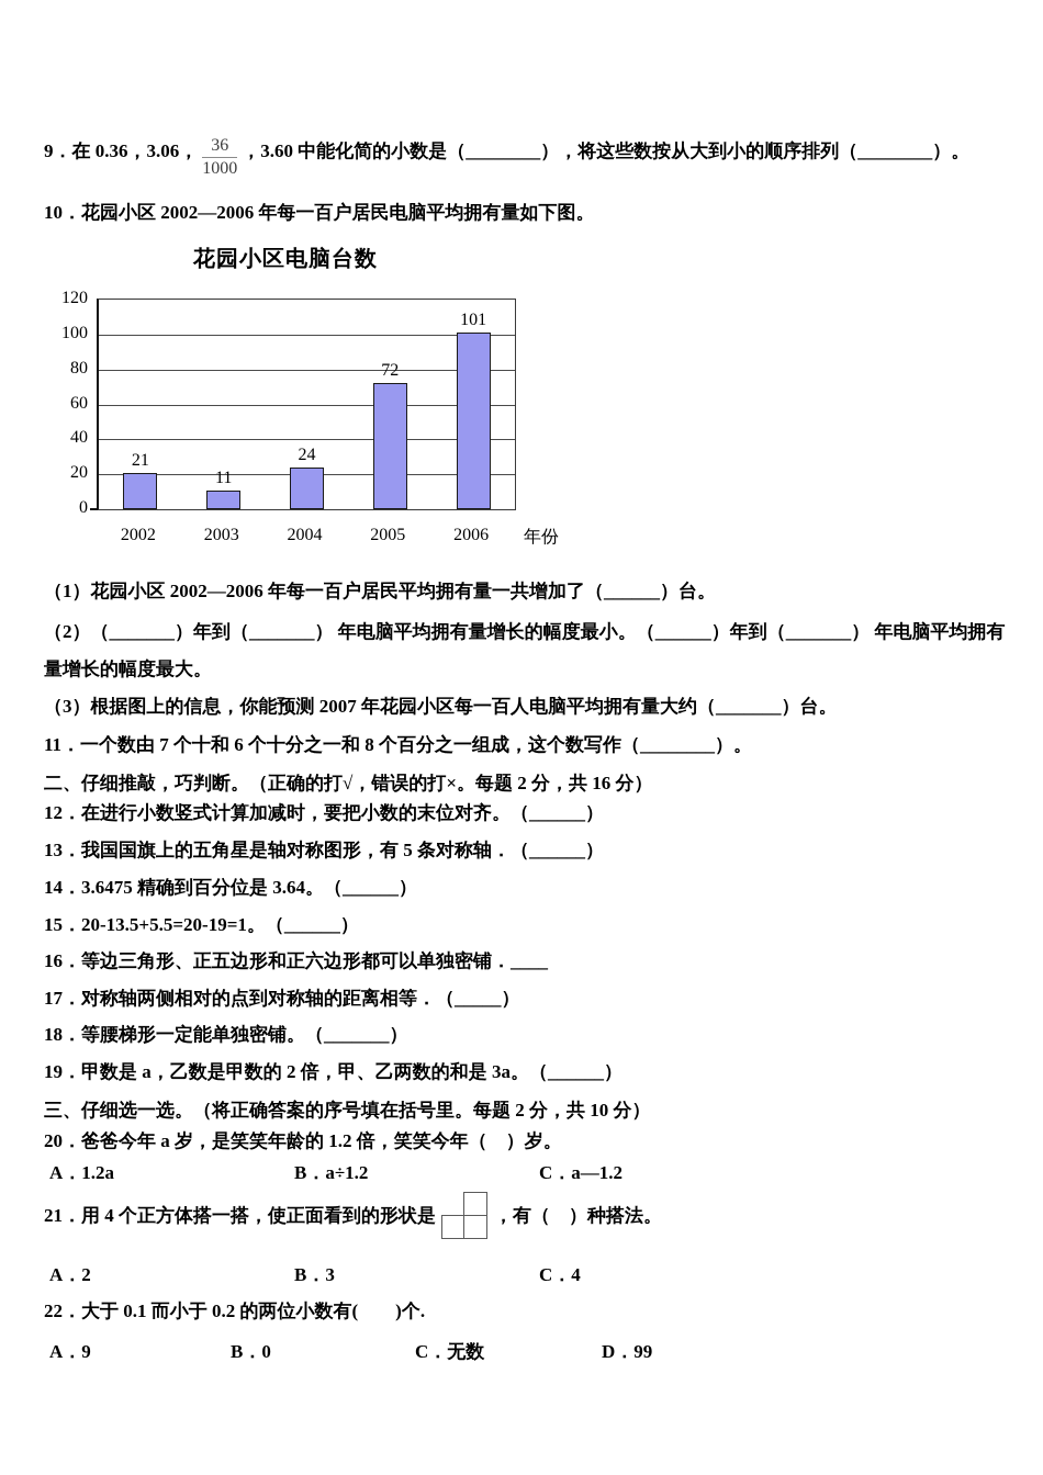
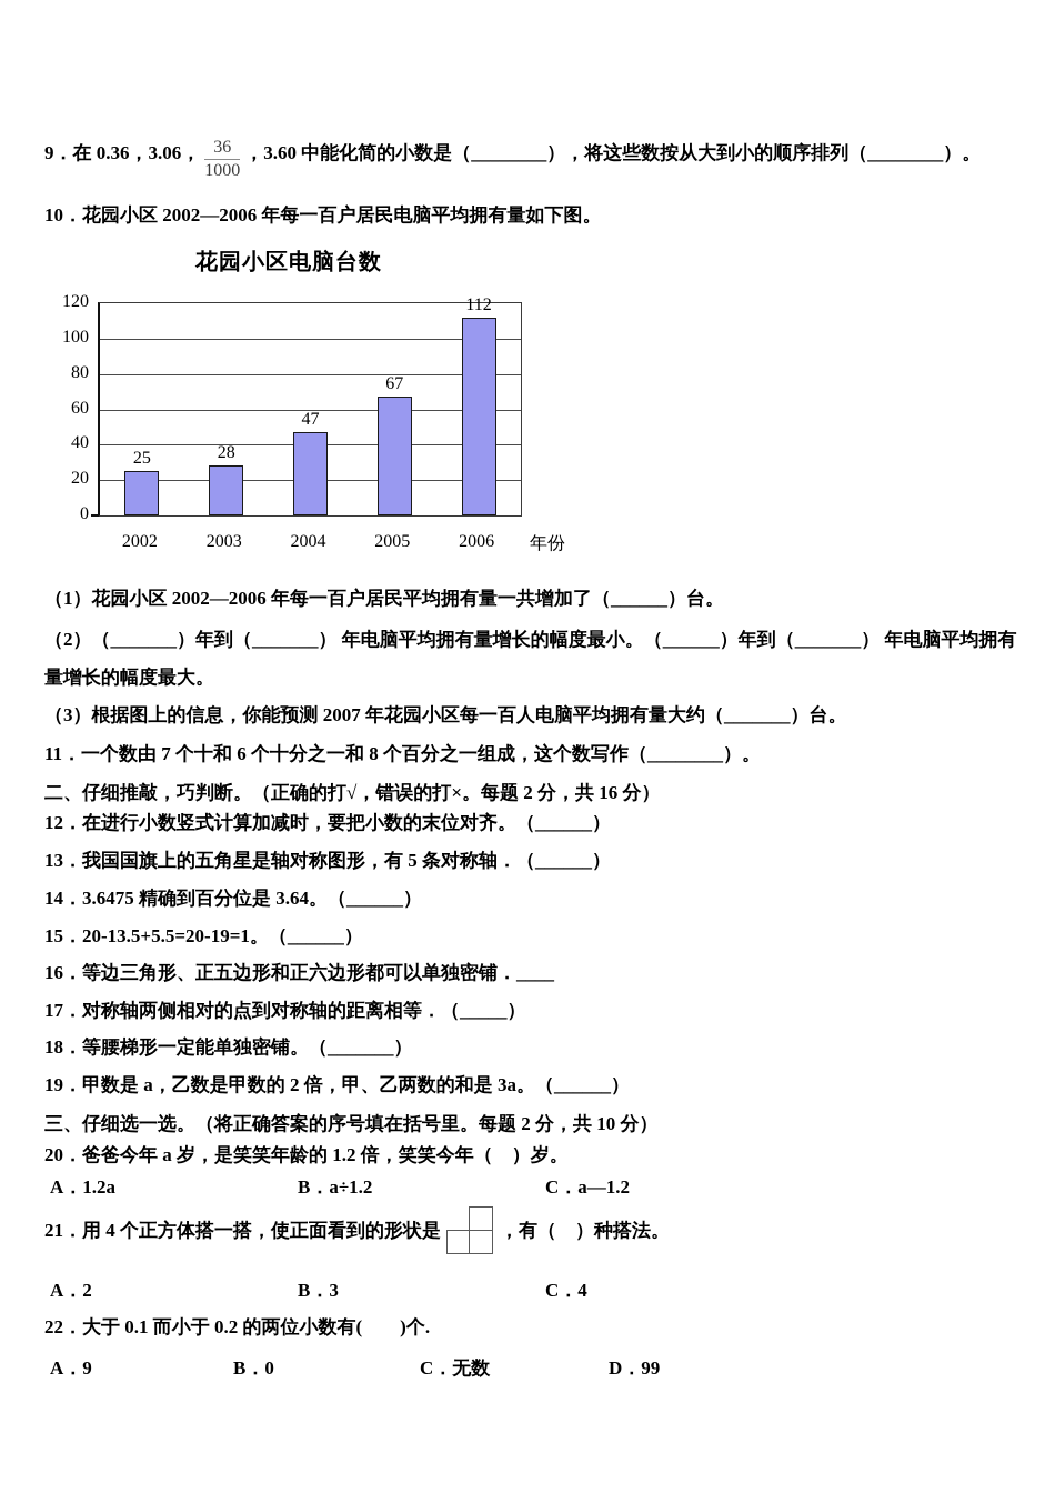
2002: 21 -> 25
2003: 11 -> 28
2004: 24 -> 47
2005: 72 -> 67
2006: 101 -> 112
